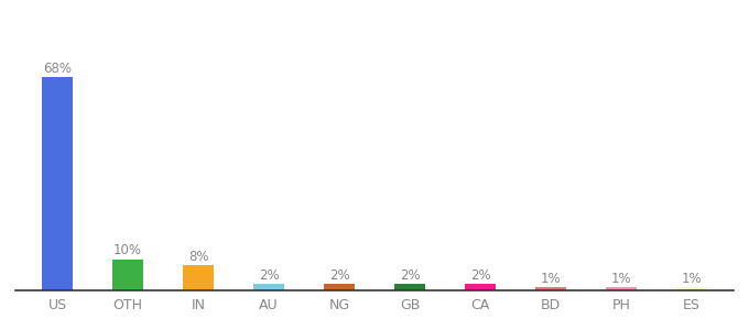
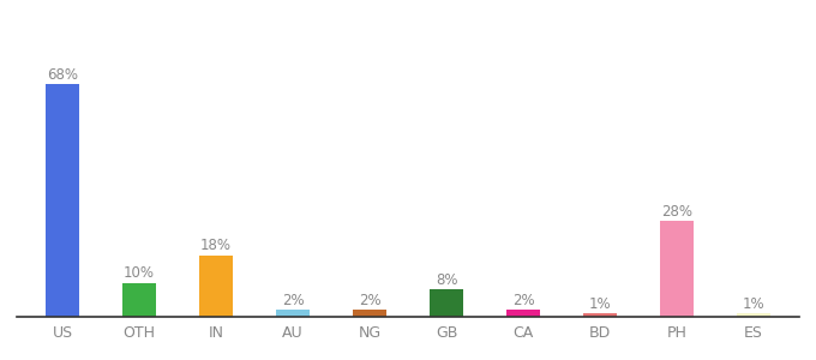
IN: 8% -> 18%
GB: 2% -> 8%
PH: 1% -> 28%
